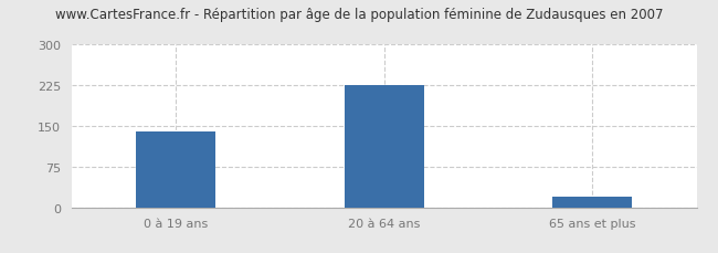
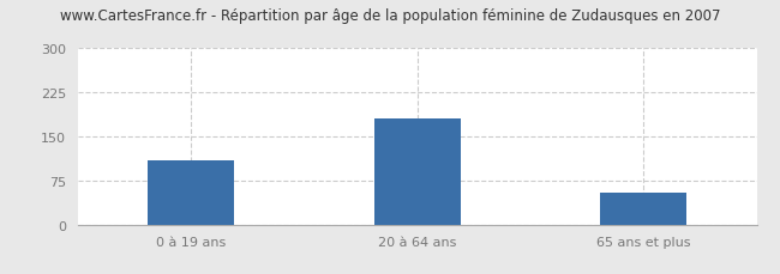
0 à 19 ans: 140 -> 110
20 à 64 ans: 226 -> 180
65 ans et plus: 20 -> 55
